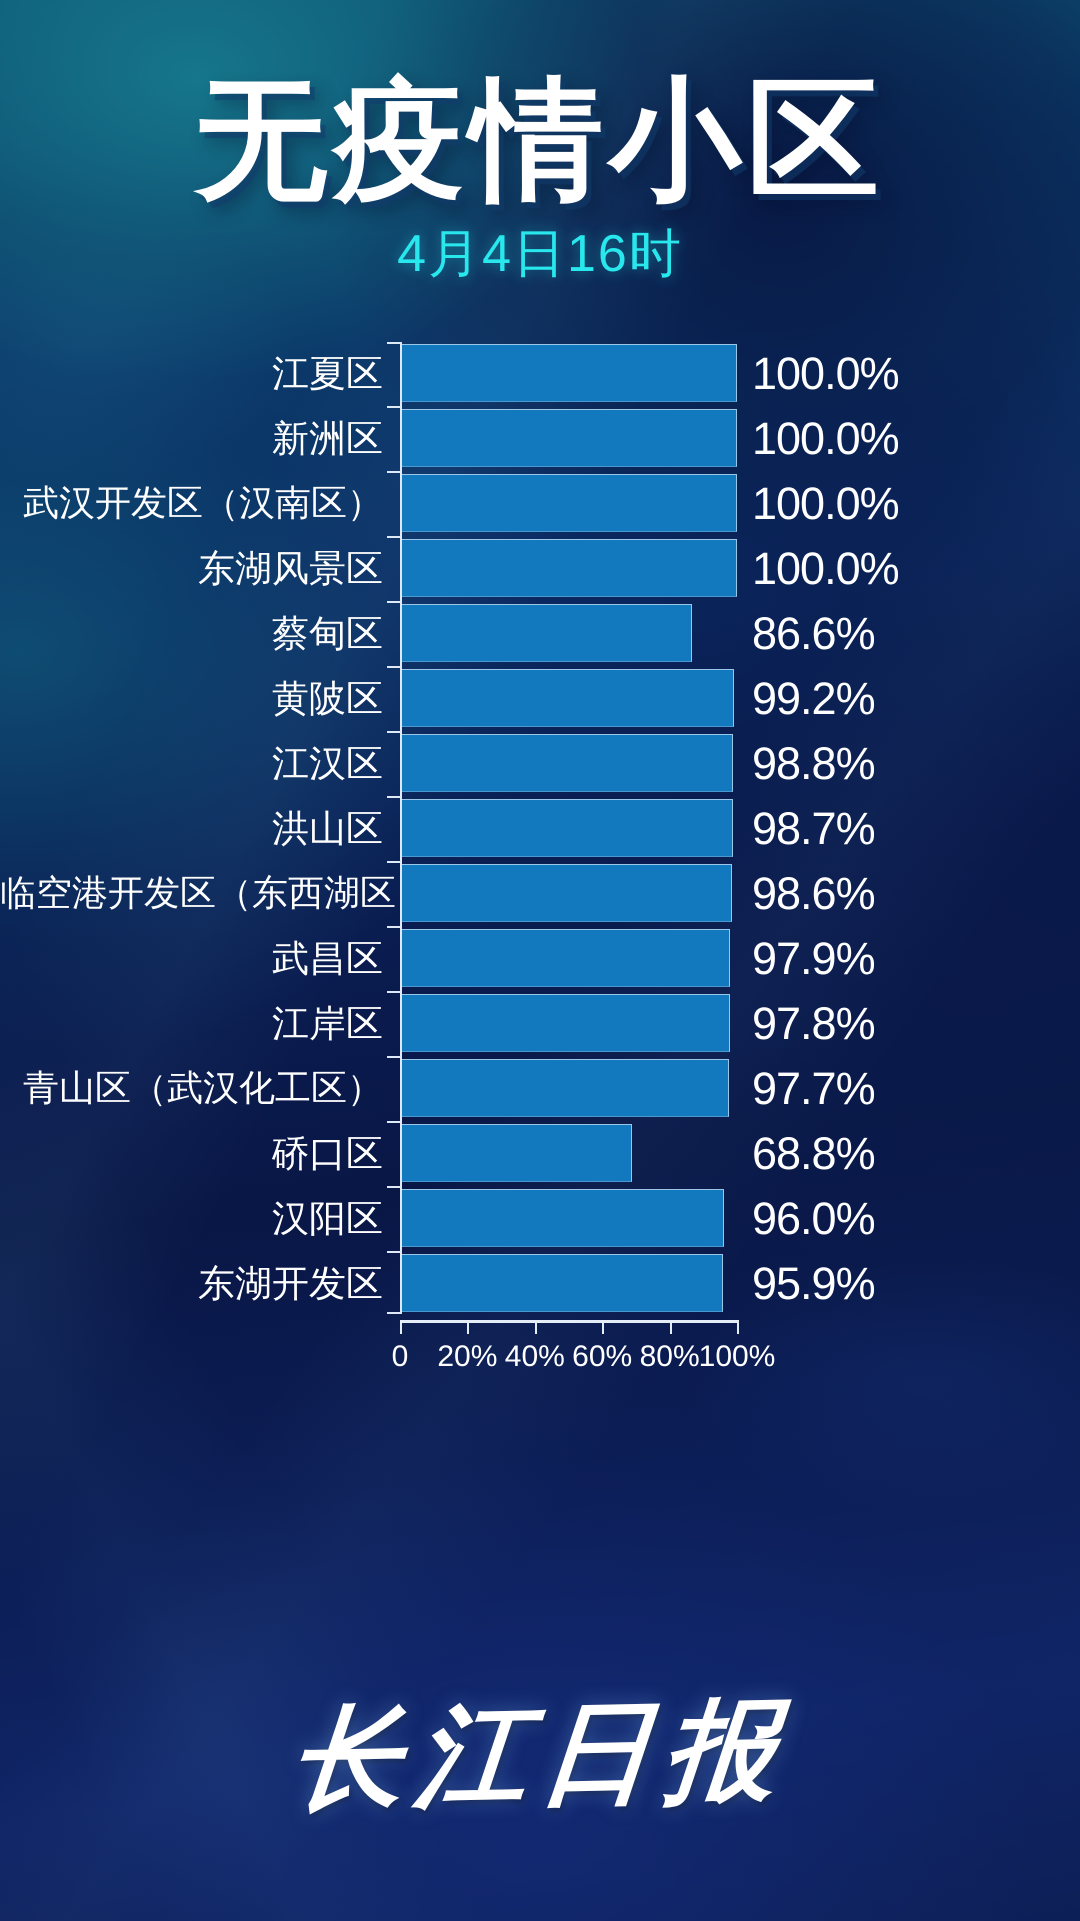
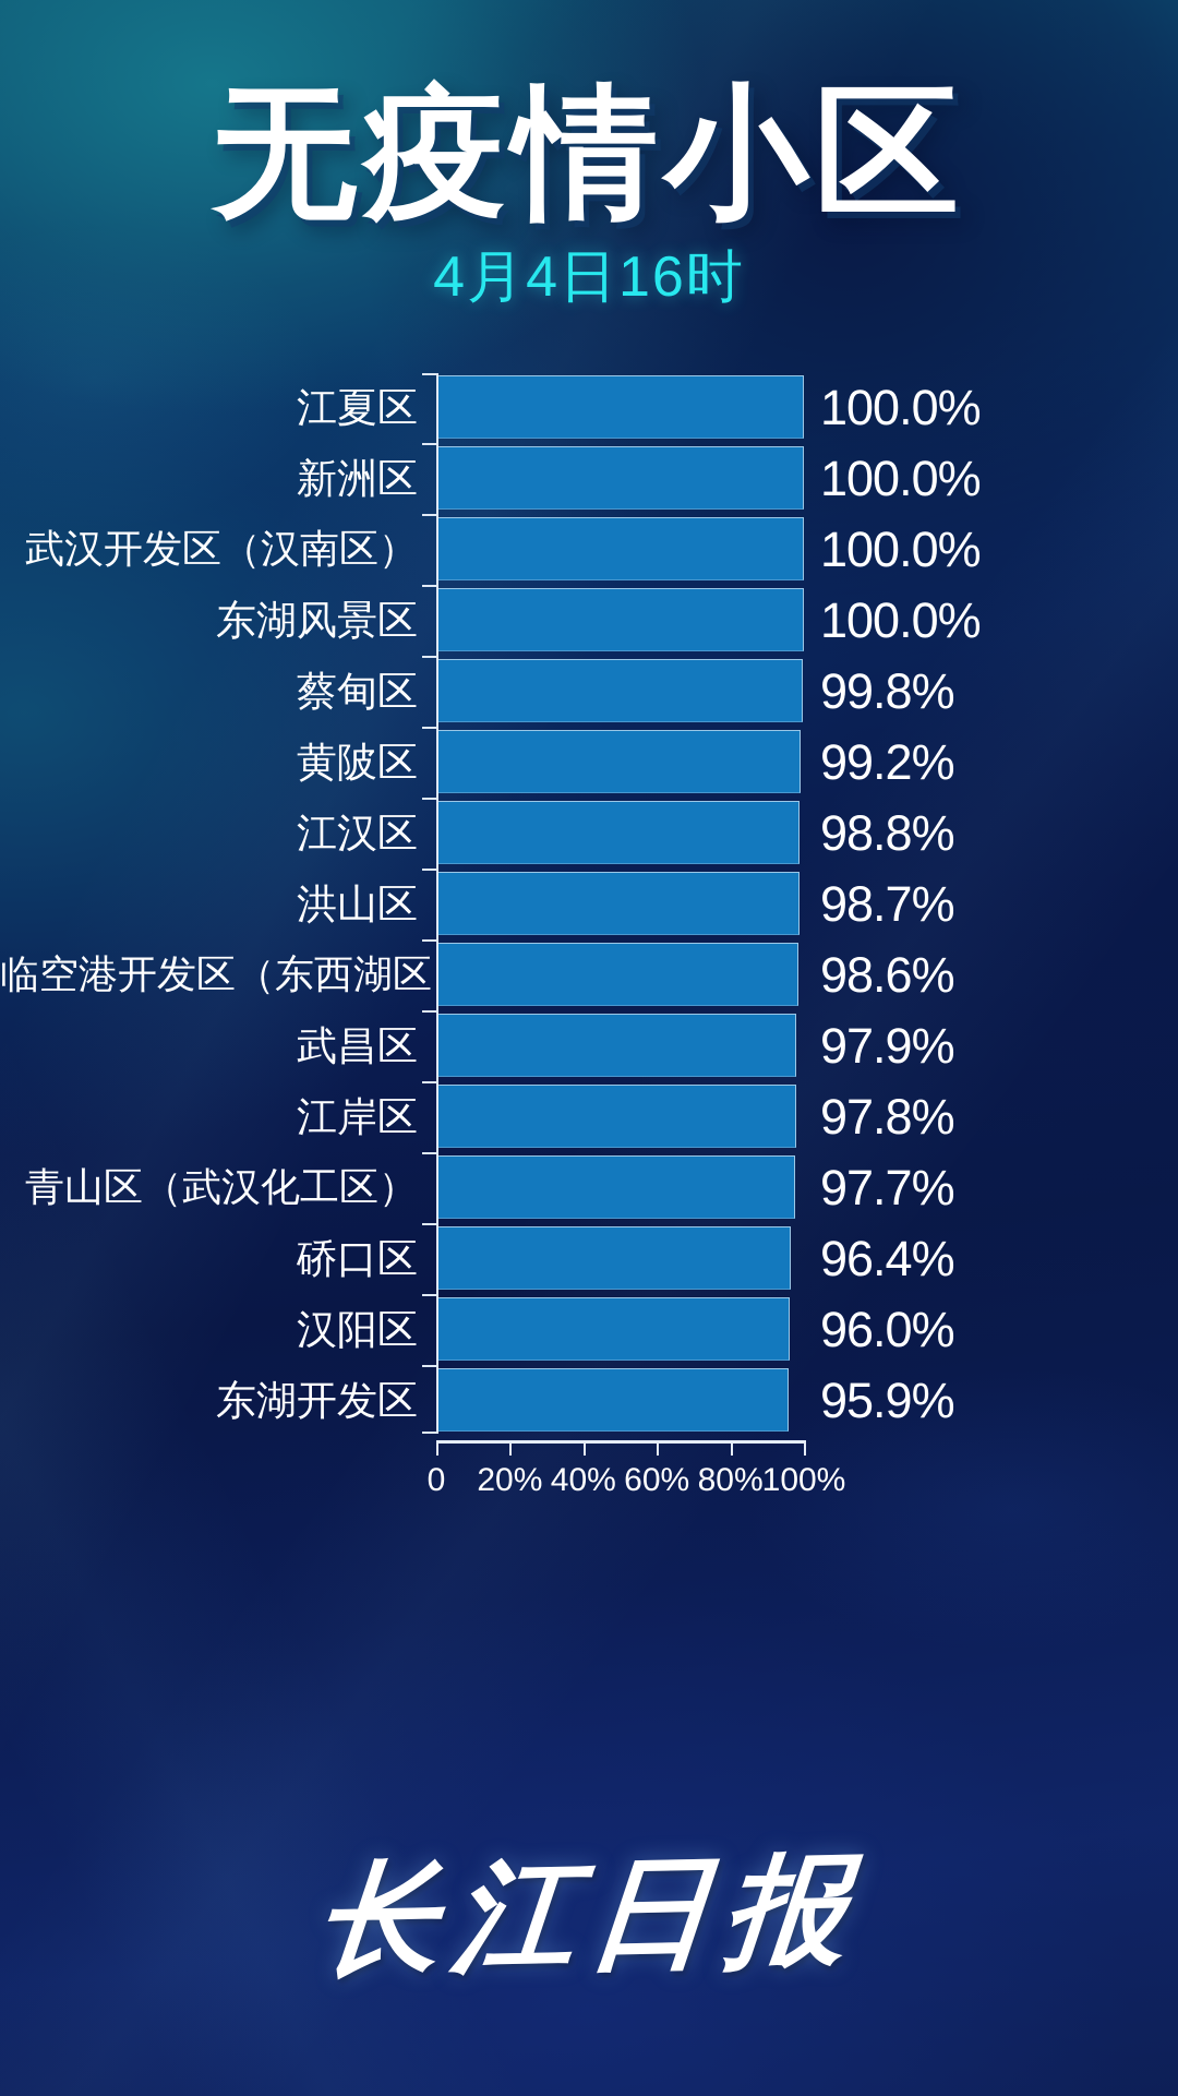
蔡甸区: 86.6% -> 99.8%
硚口区: 68.8% -> 96.4%
